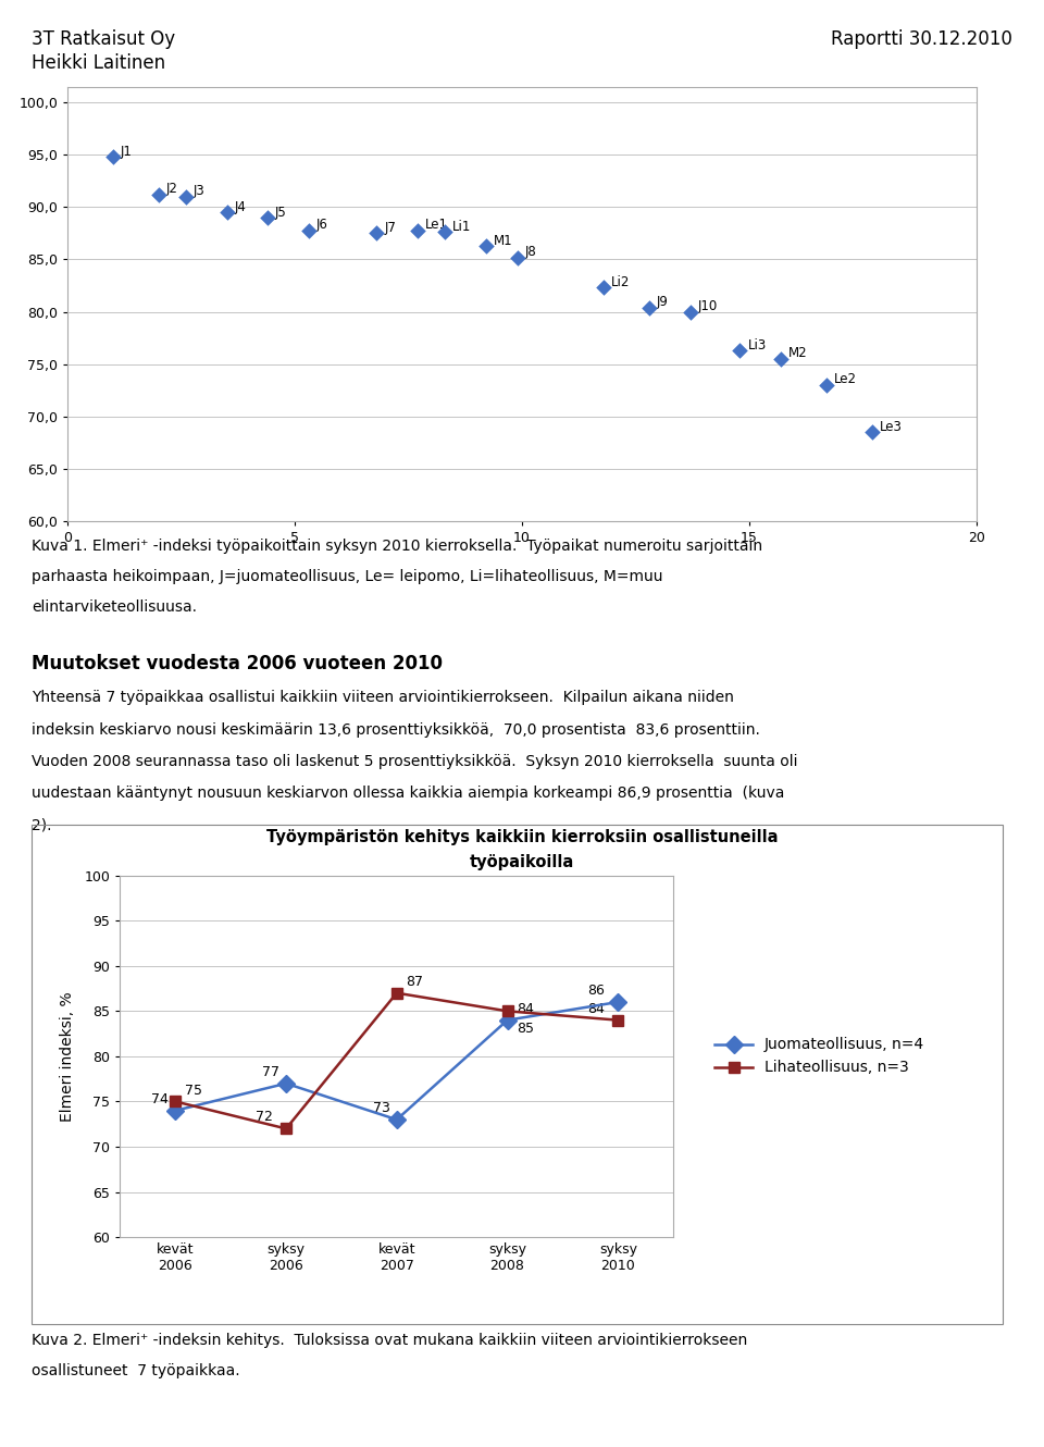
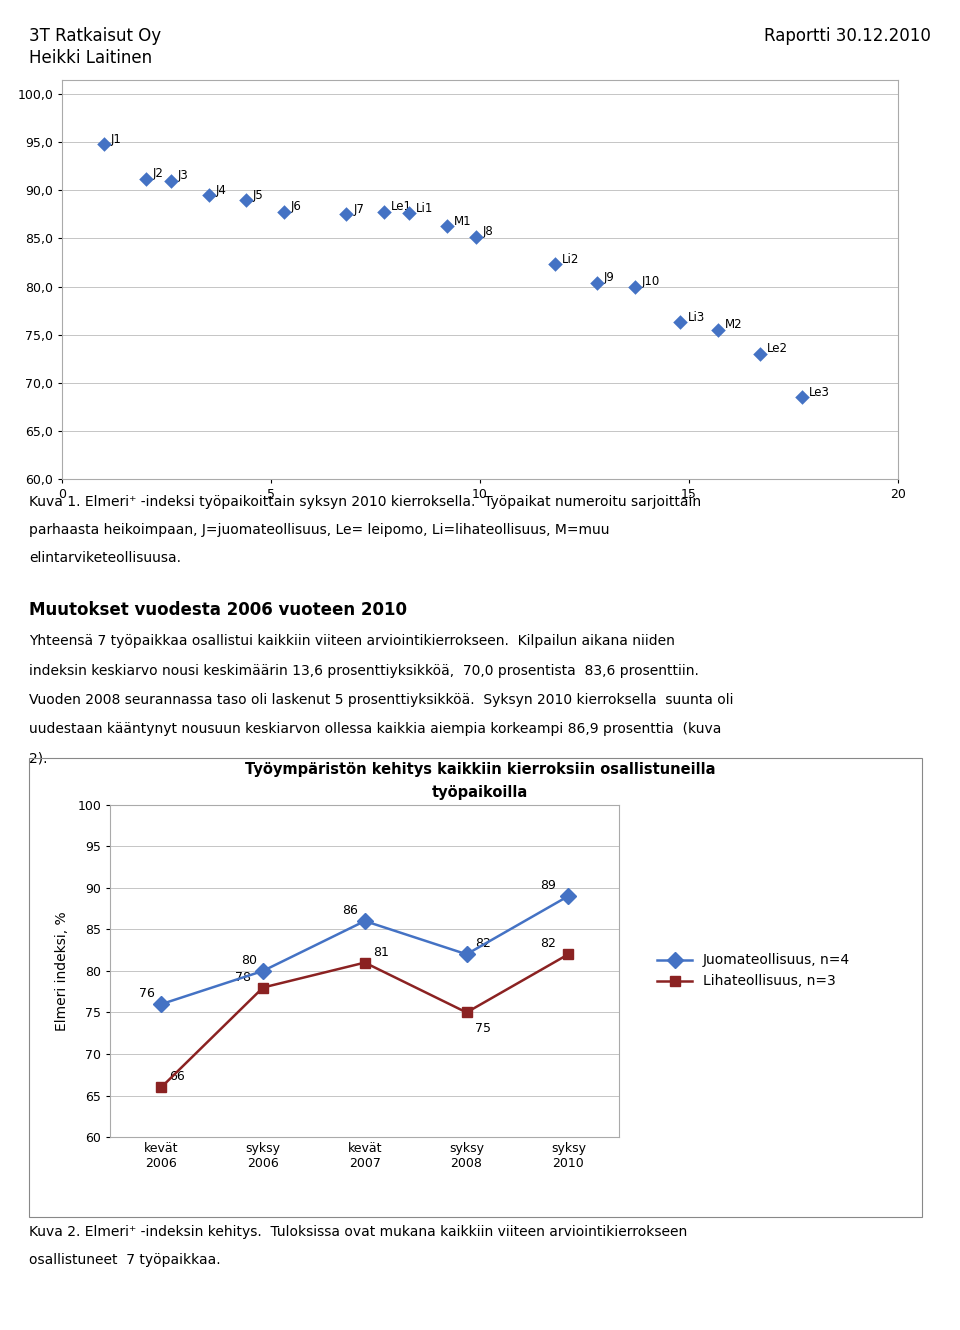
Juomateollisuus, n=4/kevät 2006: 74 -> 76
Lihateollisuus, n=3/kevät 2006: 75 -> 66
Juomateollisuus, n=4/syksy 2006: 77 -> 80
Lihateollisuus, n=3/syksy 2006: 72 -> 78
Juomateollisuus, n=4/kevät 2007: 73 -> 86
Lihateollisuus, n=3/kevät 2007: 87 -> 81
Juomateollisuus, n=4/syksy 2008: 84 -> 82
Lihateollisuus, n=3/syksy 2008: 85 -> 75
Juomateollisuus, n=4/syksy 2010: 86 -> 89
Lihateollisuus, n=3/syksy 2010: 84 -> 82
